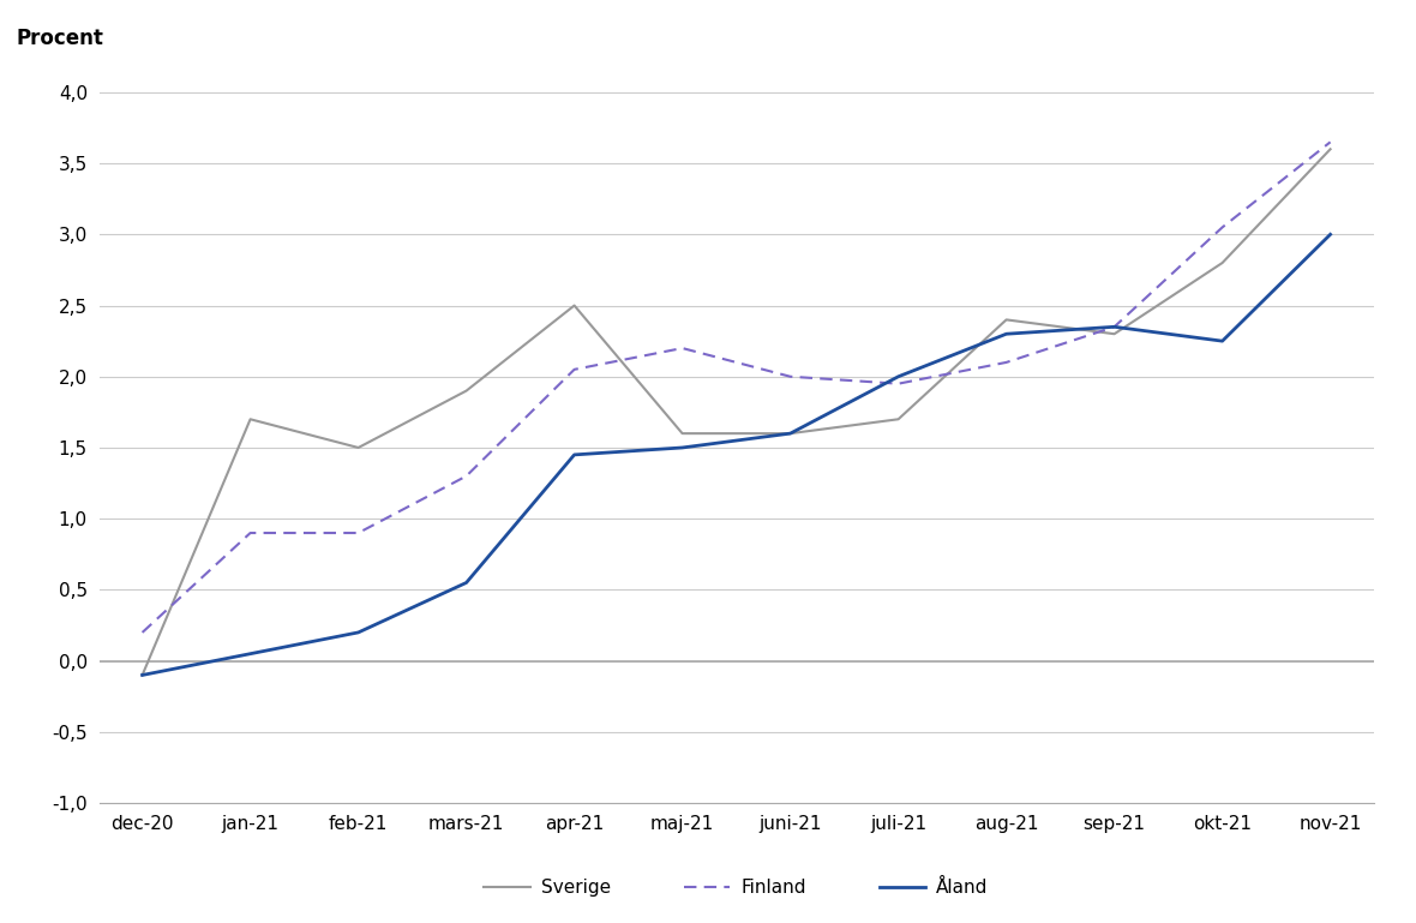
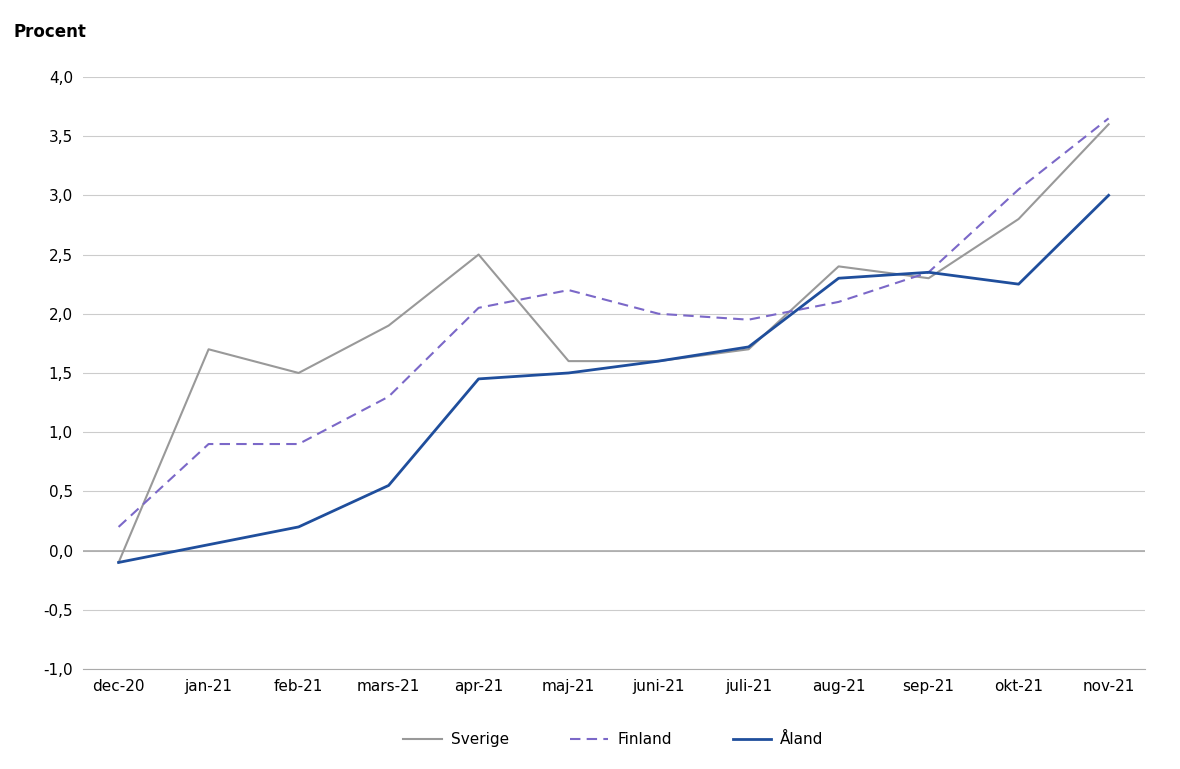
Åland/juli-21: 2,00 -> 1,72
